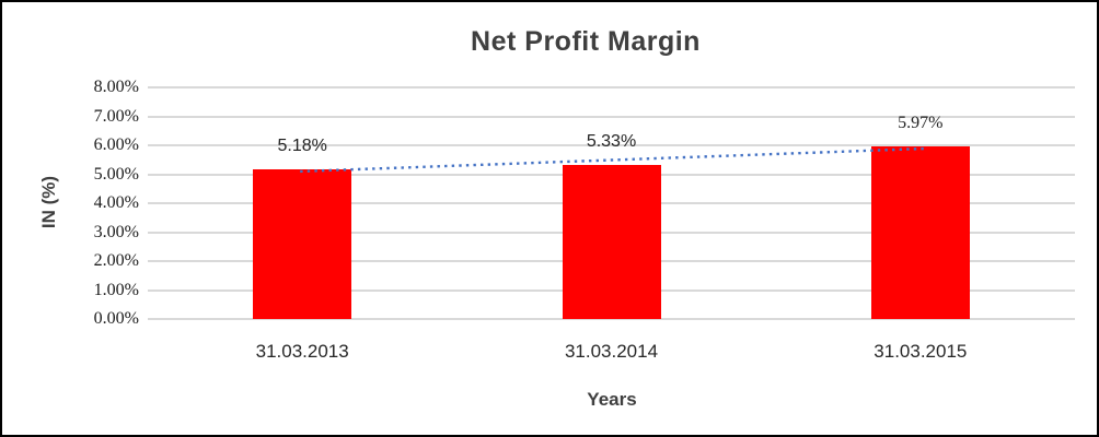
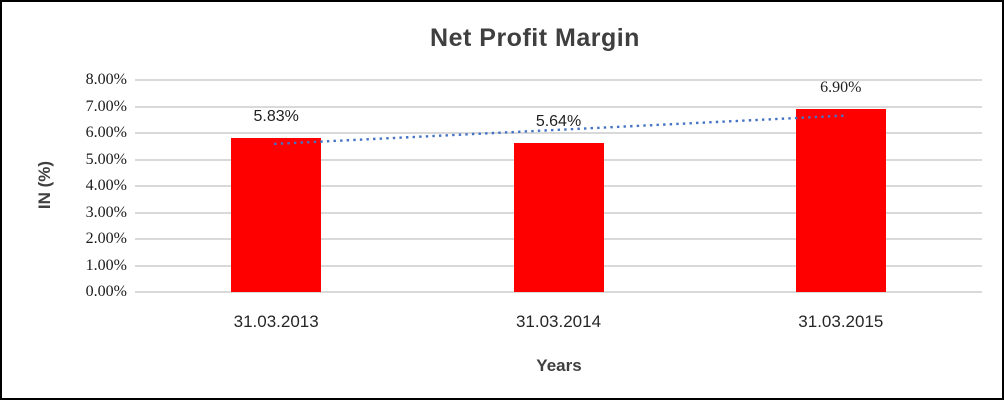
31.03.2013: 5.18% -> 5.83%
31.03.2014: 5.33% -> 5.64%
31.03.2015: 5.97% -> 6.90%
